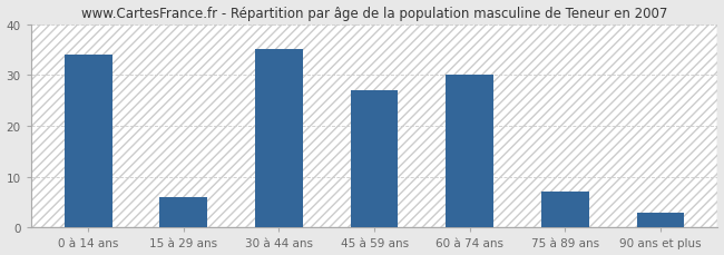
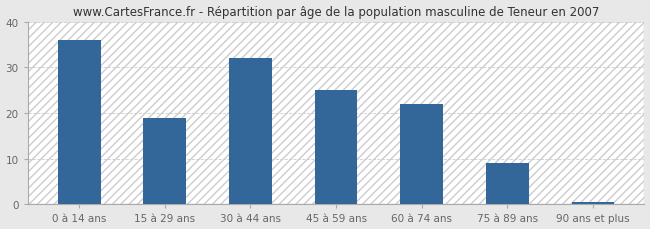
0 à 14 ans: 34.0 -> 36.0
15 à 29 ans: 6.0 -> 19.0
30 à 44 ans: 35.0 -> 32.0
45 à 59 ans: 27.0 -> 25.0
60 à 74 ans: 30.0 -> 22.0
75 à 89 ans: 7.0 -> 9.0
90 ans et plus: 3.0 -> 0.5
